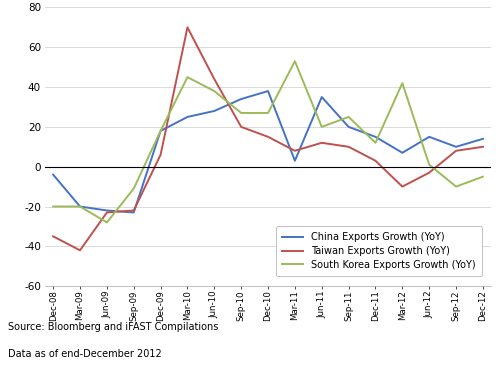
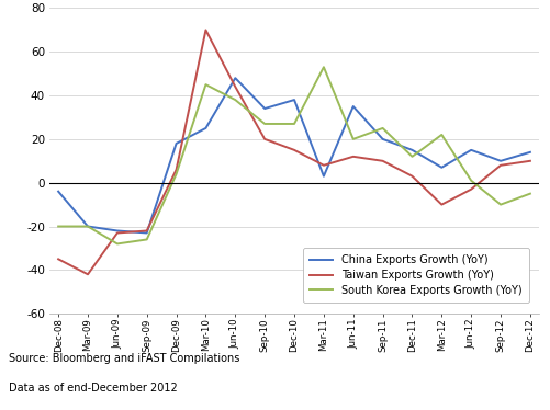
South Korea Exports Growth (YoY)/Sep-09: -11 -> -26
South Korea Exports Growth (YoY)/Dec-09: 18 -> 4
China Exports Growth (YoY)/Jun-10: 28 -> 48
South Korea Exports Growth (YoY)/Mar-12: 42 -> 22
